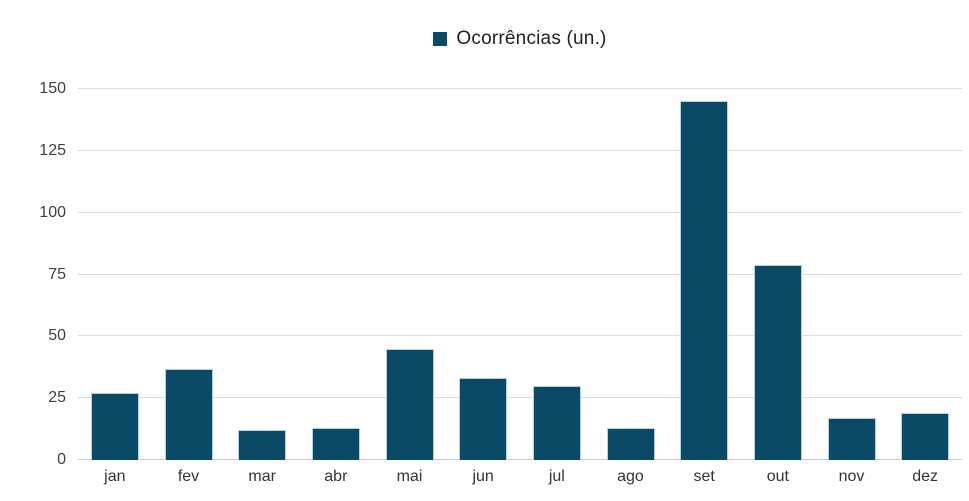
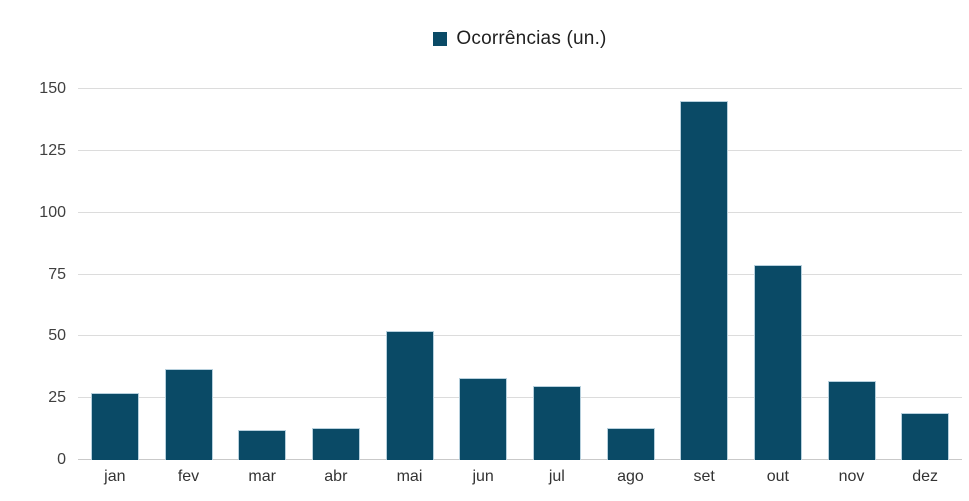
mai: 45 -> 52
nov: 17 -> 32
